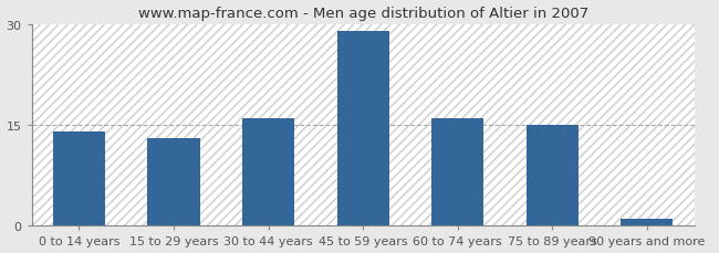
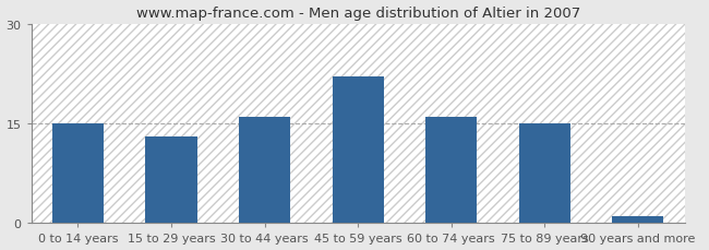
0 to 14 years: 14 -> 15
45 to 59 years: 29 -> 22
